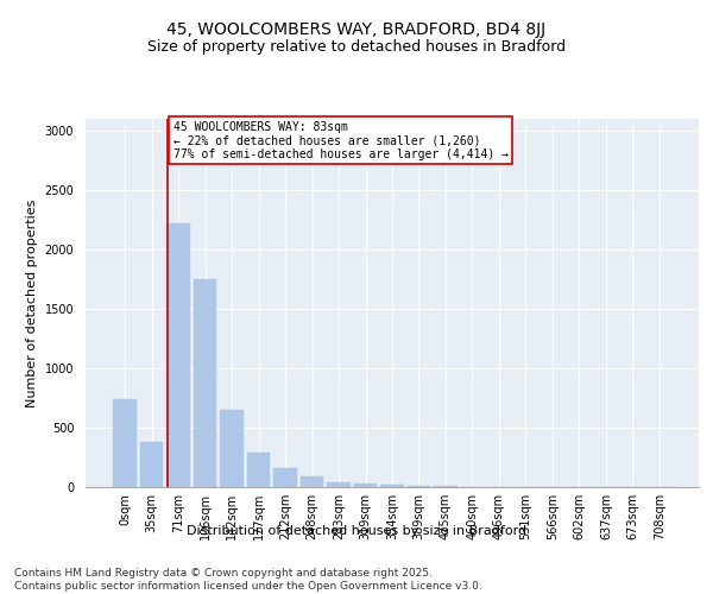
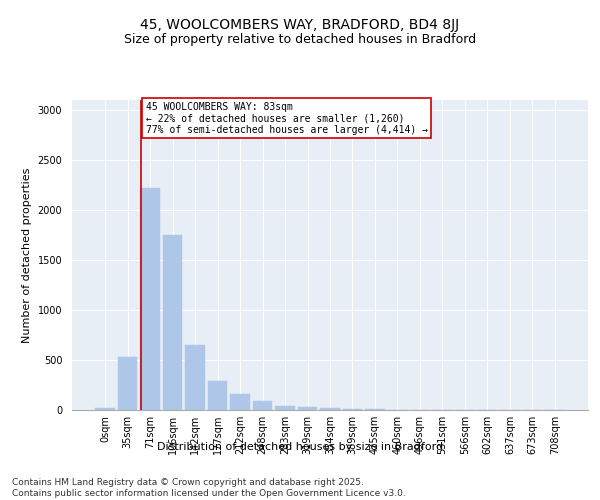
0sqm: 740 -> 20
35sqm: 380 -> 530
